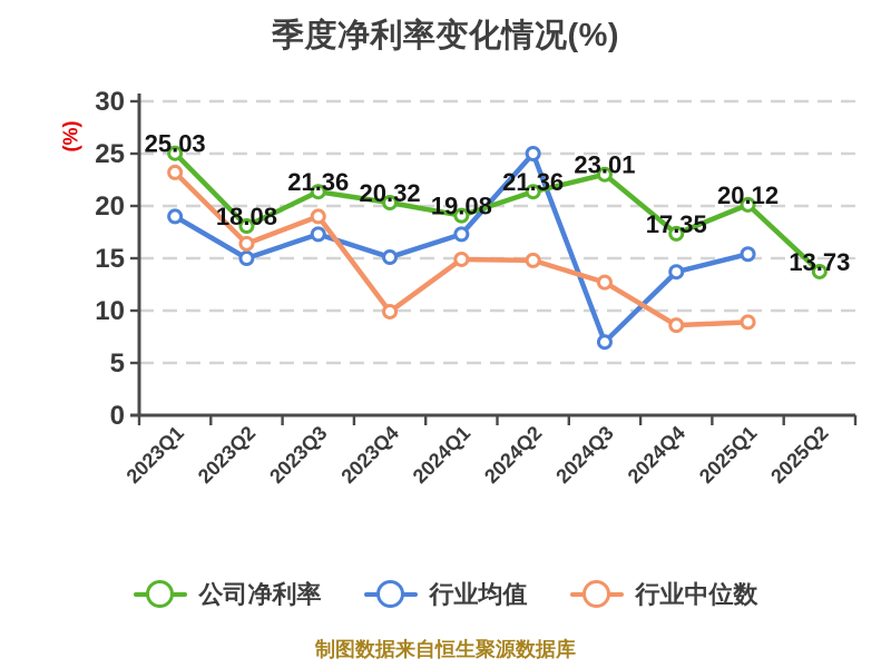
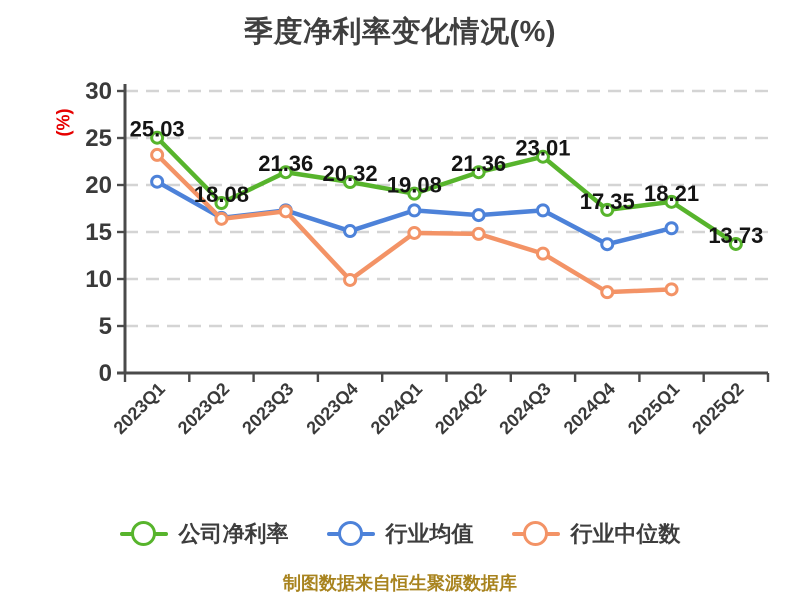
行业均值/2023Q1: 19 -> 20
行业均值/2023Q2: 15 -> 16
行业中位数/2023Q3: 19 -> 17
行业均值/2024Q2: 25 -> 17
行业均值/2024Q3: 7 -> 17
公司净利率/2025Q1: 20.12 -> 18.21
